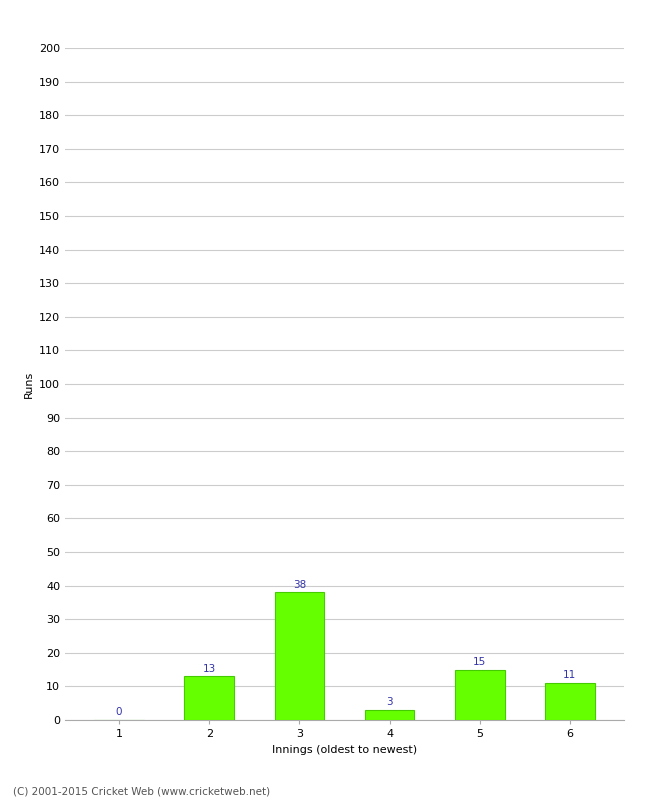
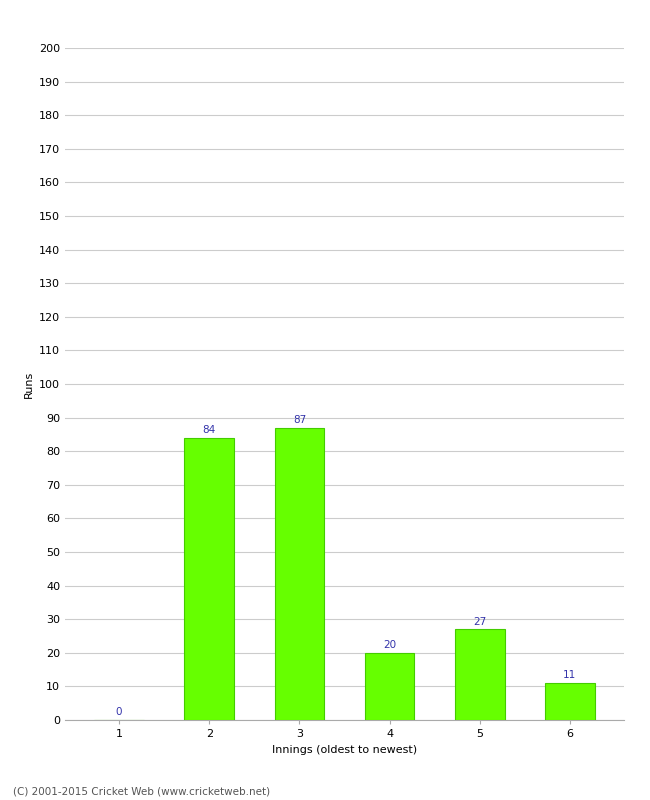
2: 13 -> 84
3: 38 -> 87
4: 3 -> 20
5: 15 -> 27
